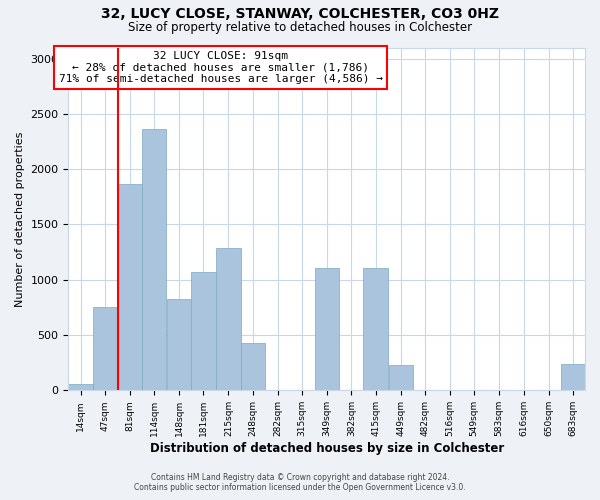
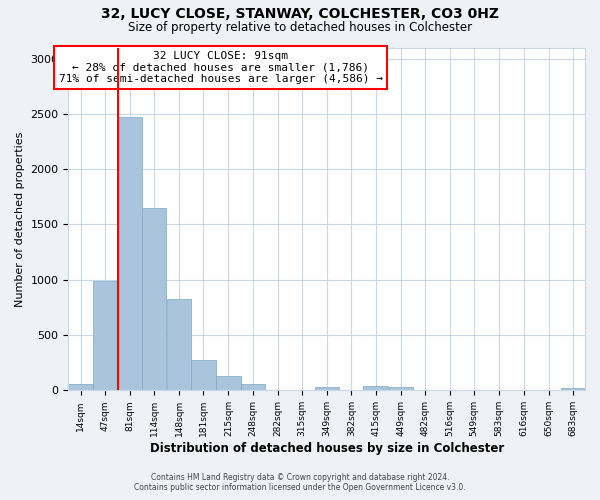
47sqm: 750 -> 980
81sqm: 1870 -> 2470
114sqm: 2360 -> 1650
181sqm: 1070 -> 270
215sqm: 1290 -> 130
248sqm: 430 -> 60
349sqm: 1110 -> 30
415sqm: 1110 -> 40
449sqm: 230 -> 30
683sqm: 240 -> 20
